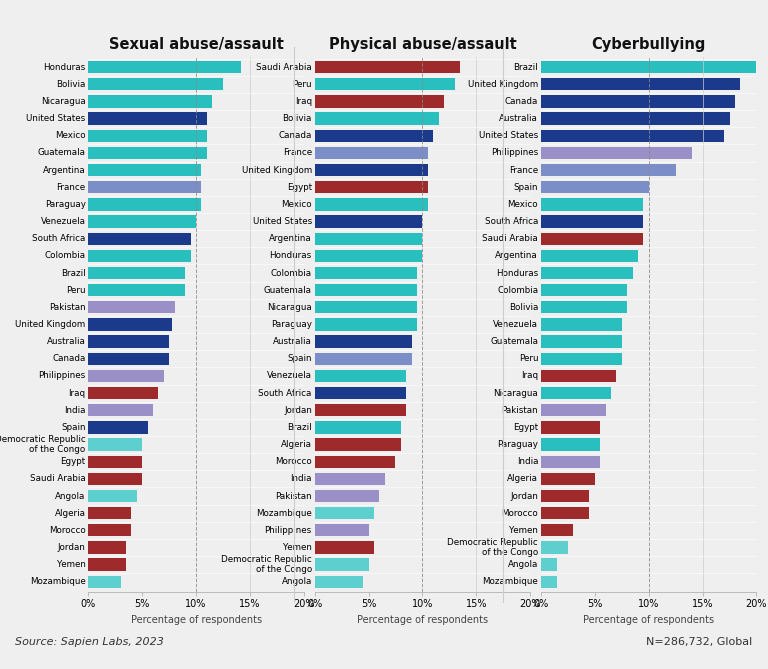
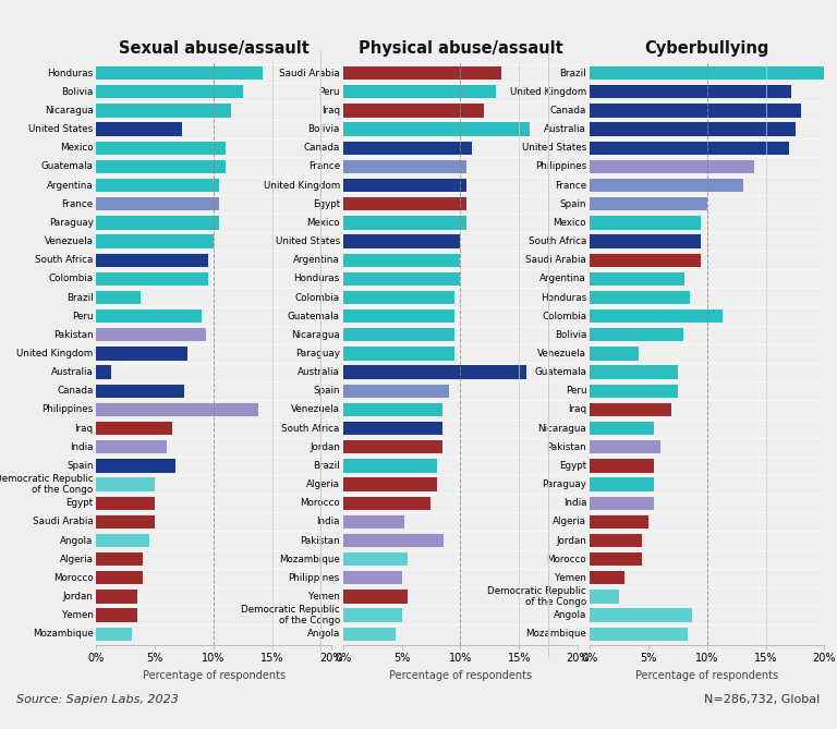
Sexual abuse/assault/United States: 11.0% -> 7.3%
Sexual abuse/assault/Brazil: 9.0% -> 3.8%
Sexual abuse/assault/Pakistan: 8.0% -> 9.3%
Sexual abuse/assault/Australia: 7.5% -> 1.3%
Sexual abuse/assault/Philippines: 7.0% -> 13.8%
Sexual abuse/assault/Spain: 5.5% -> 6.7%
Physical abuse/assault/Bolivia: 11.5% -> 15.9%
Physical abuse/assault/Australia: 9.0% -> 15.6%
Physical abuse/assault/India: 6.5% -> 5.2%
Physical abuse/assault/Pakistan: 6.0% -> 8.6%
Cyberbullying/United Kingdom: 18.5% -> 17.2%
Cyberbullying/France: 12.5% -> 13.1%
Cyberbullying/Argentina: 9.0% -> 8.1%
Cyberbullying/Colombia: 8.0% -> 11.3%
Cyberbullying/Venezuela: 7.5% -> 4.2%
Cyberbullying/Nicaragua: 6.5% -> 5.5%
Cyberbullying/Angola: 1.5% -> 8.7%
Cyberbullying/Mozambique: 1.5% -> 8.4%
